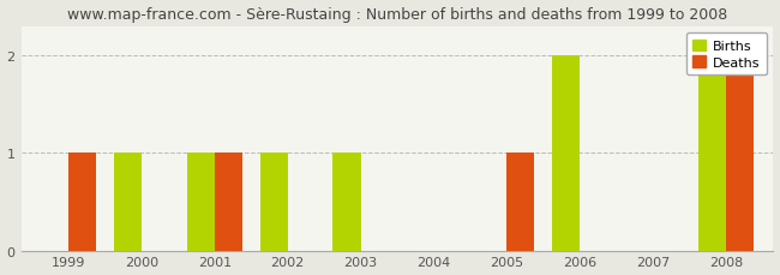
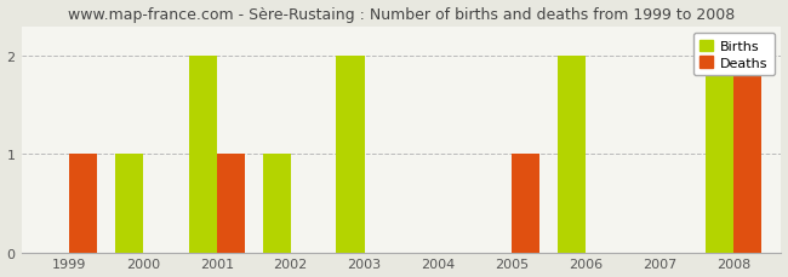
Births/2001: 1 -> 2
Births/2003: 1 -> 2
